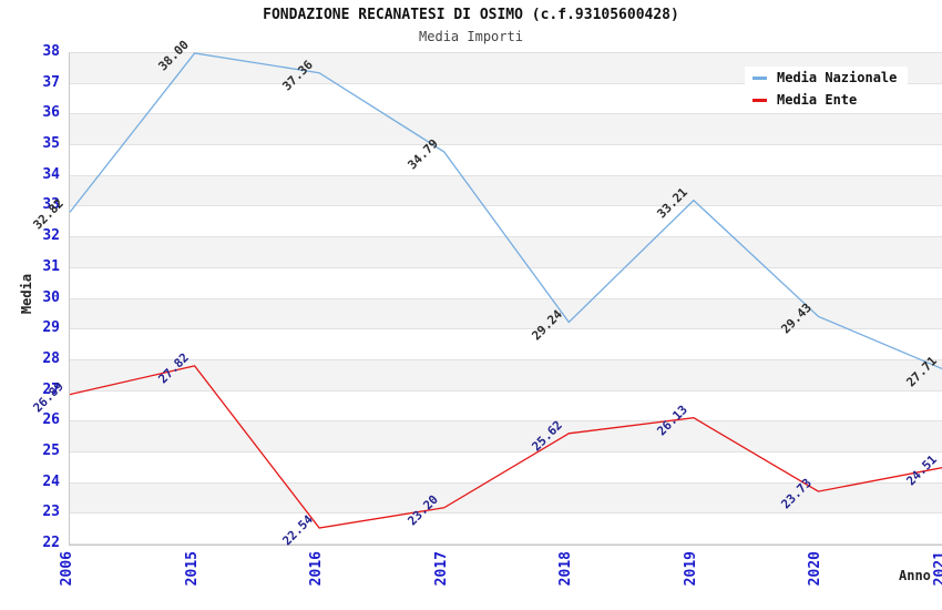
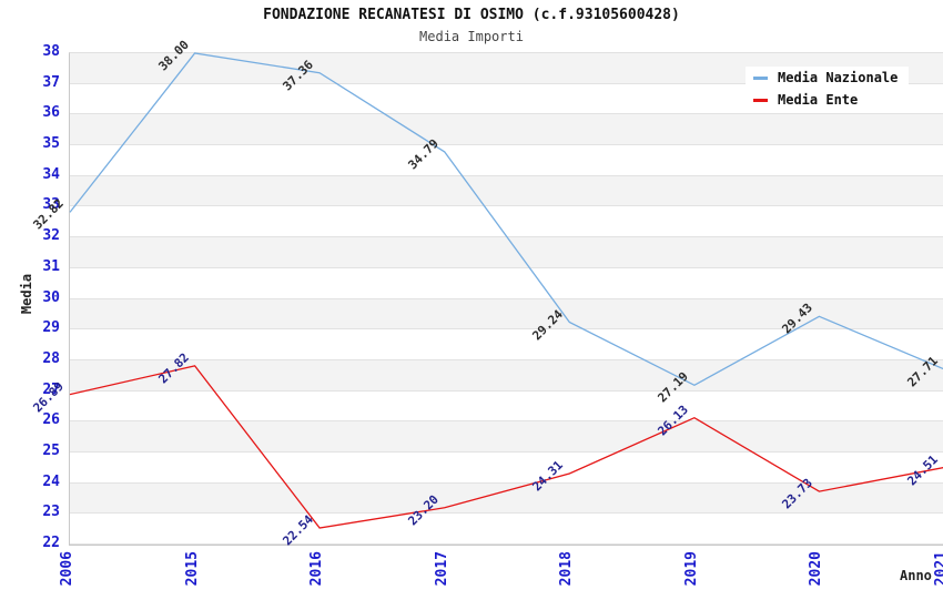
Media Ente/2018: 25.62 -> 24.31
Media Nazionale/2019: 33.21 -> 27.19
